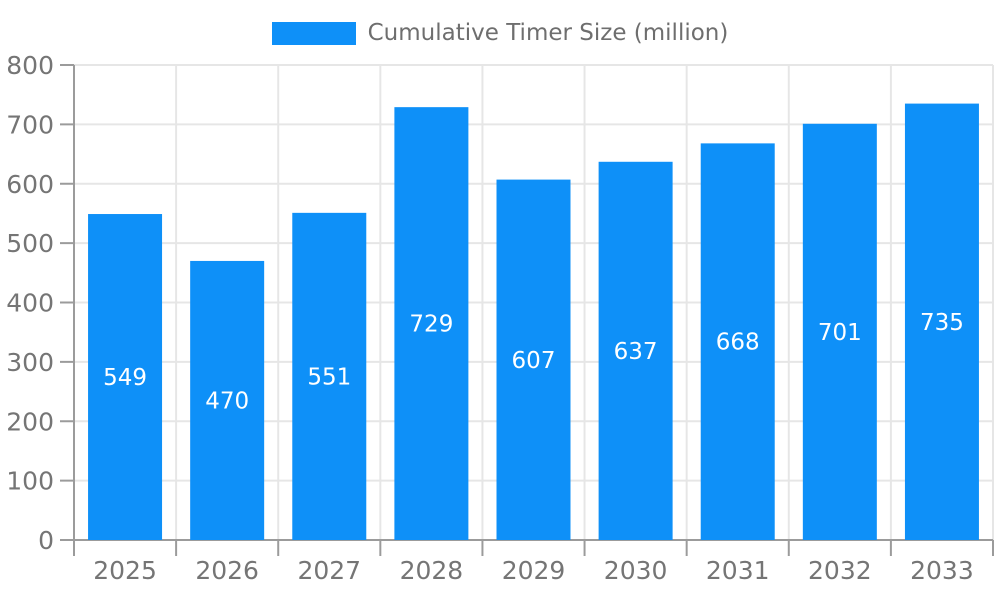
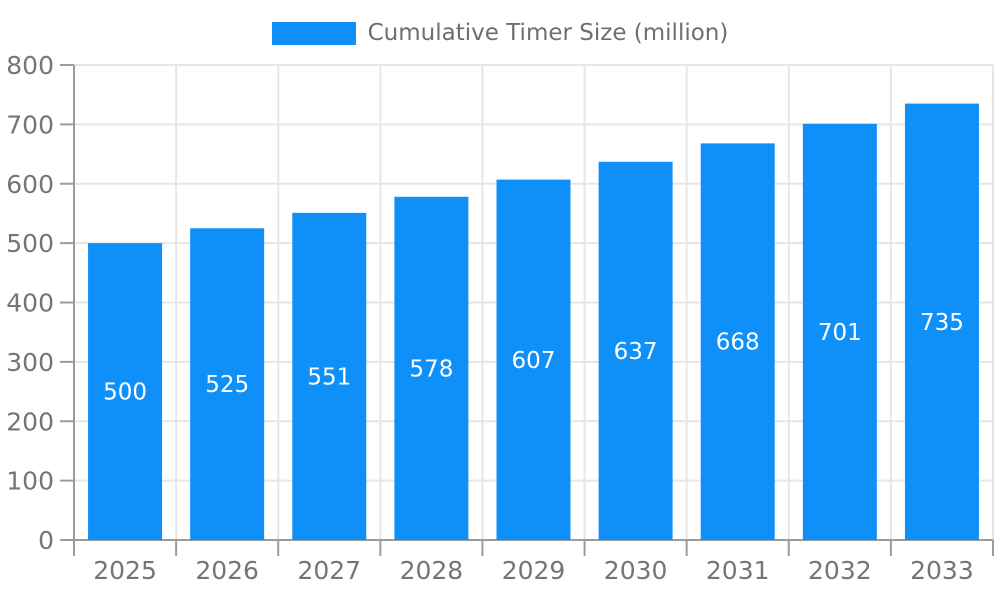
2025: 549 -> 500
2026: 470 -> 525
2028: 729 -> 578
